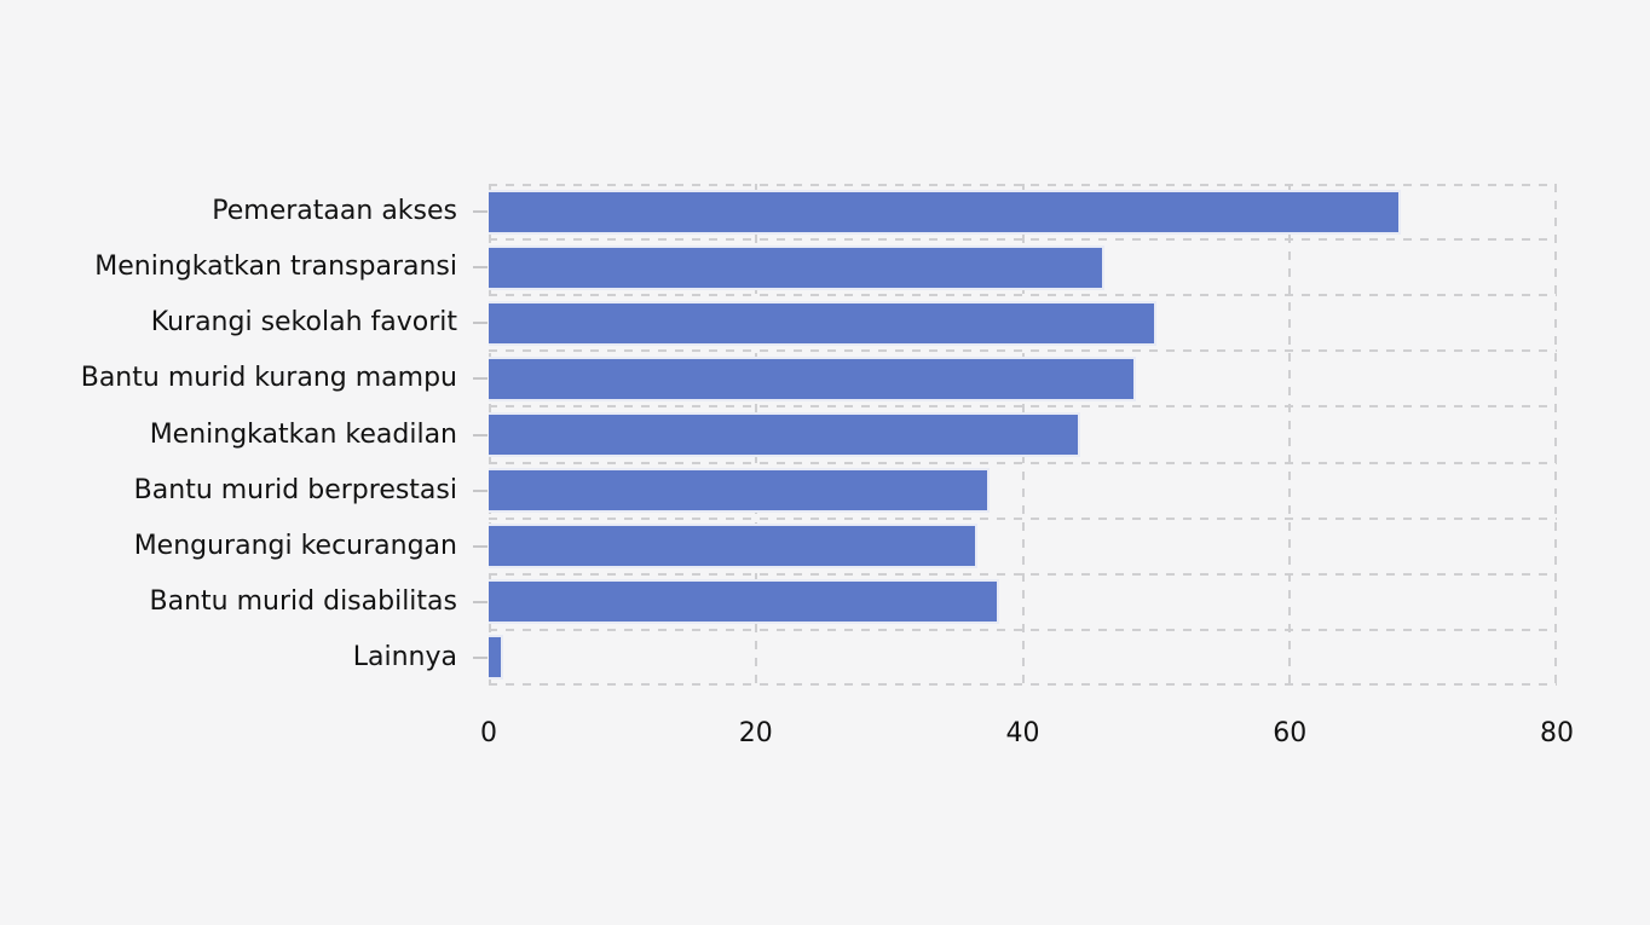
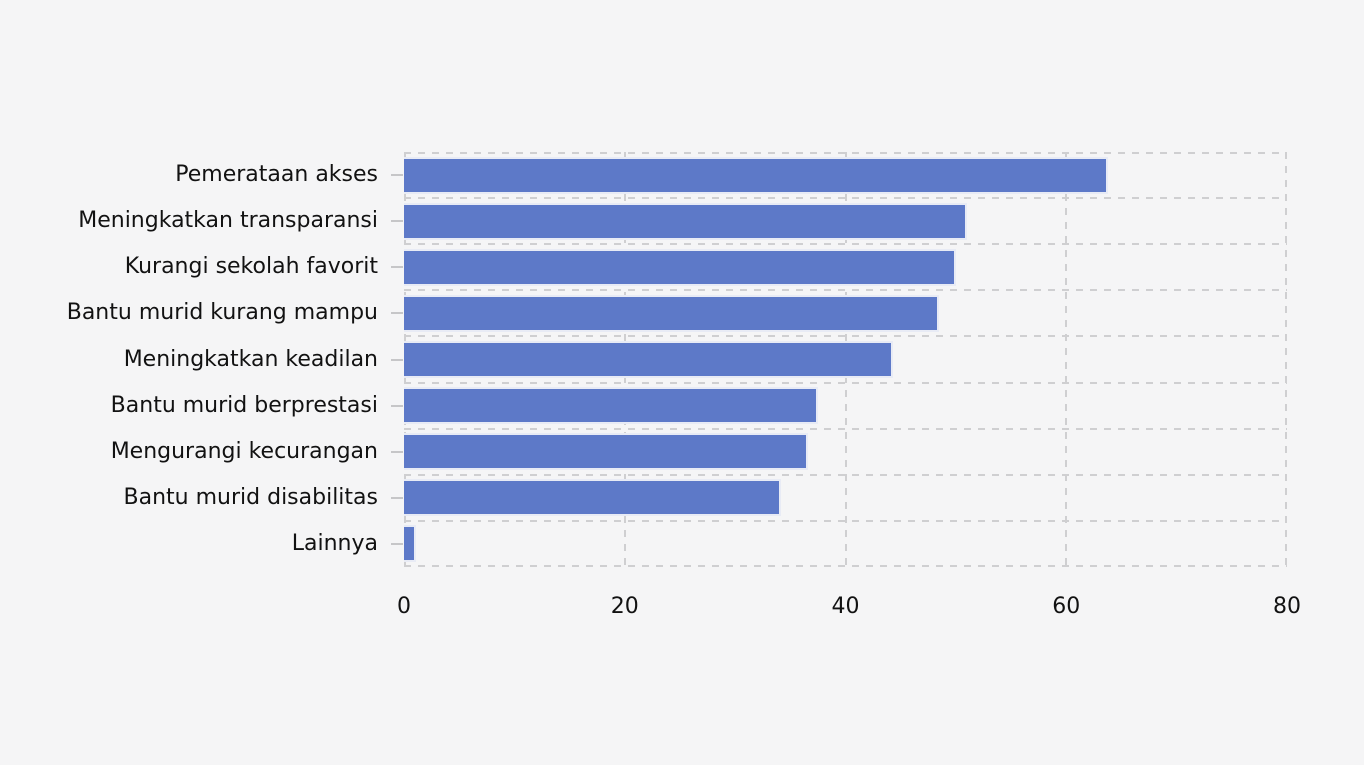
Pemerataan akses: 68.3 -> 63.8
Meningkatkan transparansi: 46.1 -> 51.0
Bantu murid disabilitas: 38.2 -> 34.2
